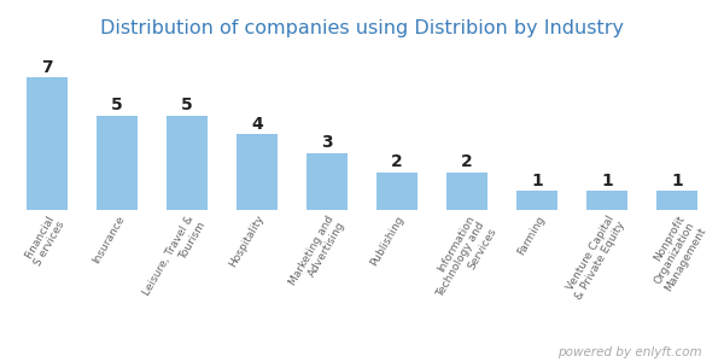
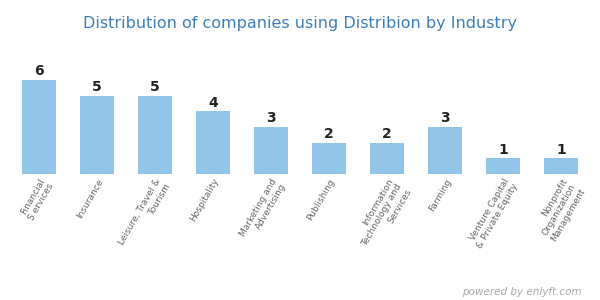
Financial S ervices: 7 -> 6
Farming: 1 -> 3
